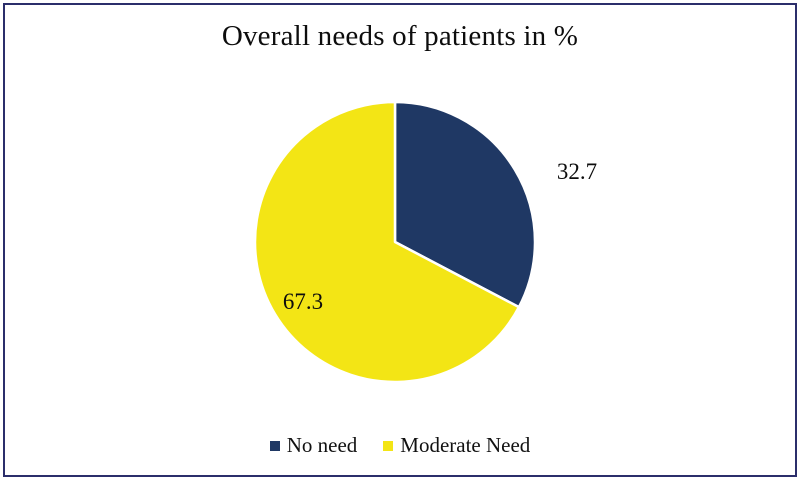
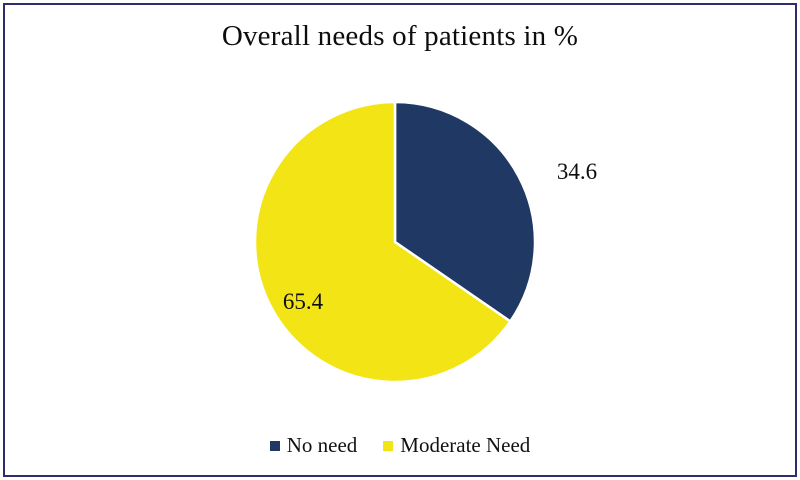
No need: 32.7 -> 34.6
Moderate Need: 67.3 -> 65.4
